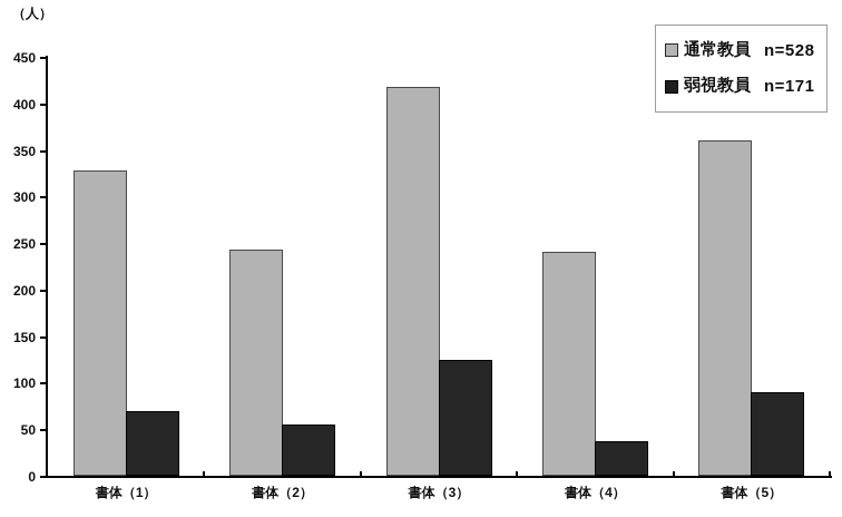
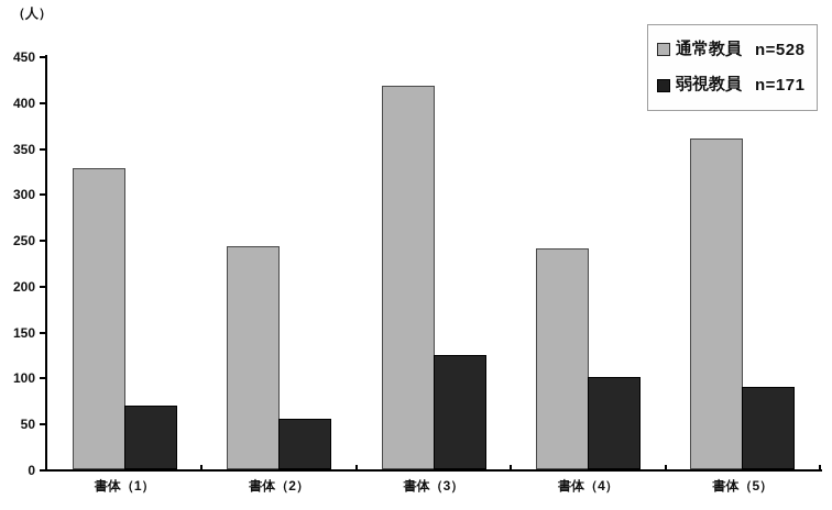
弱視教員/書体（4）: 40 -> 100
